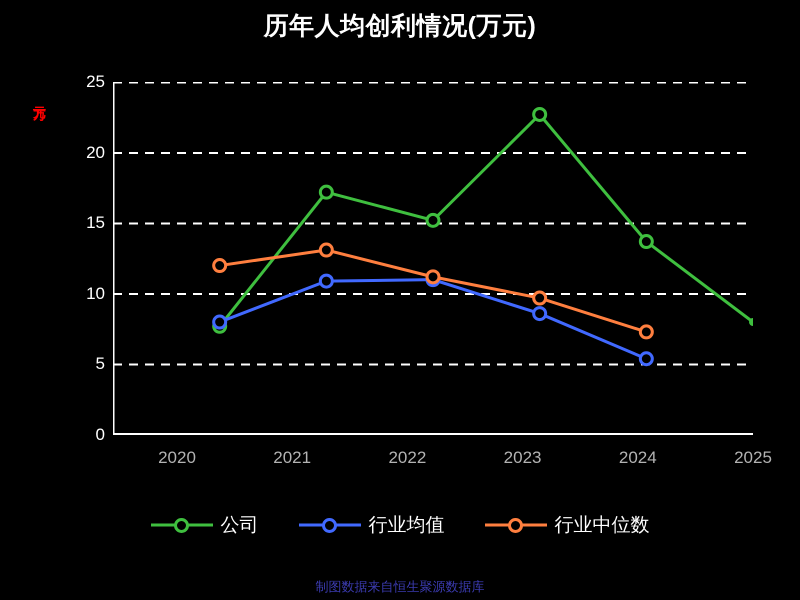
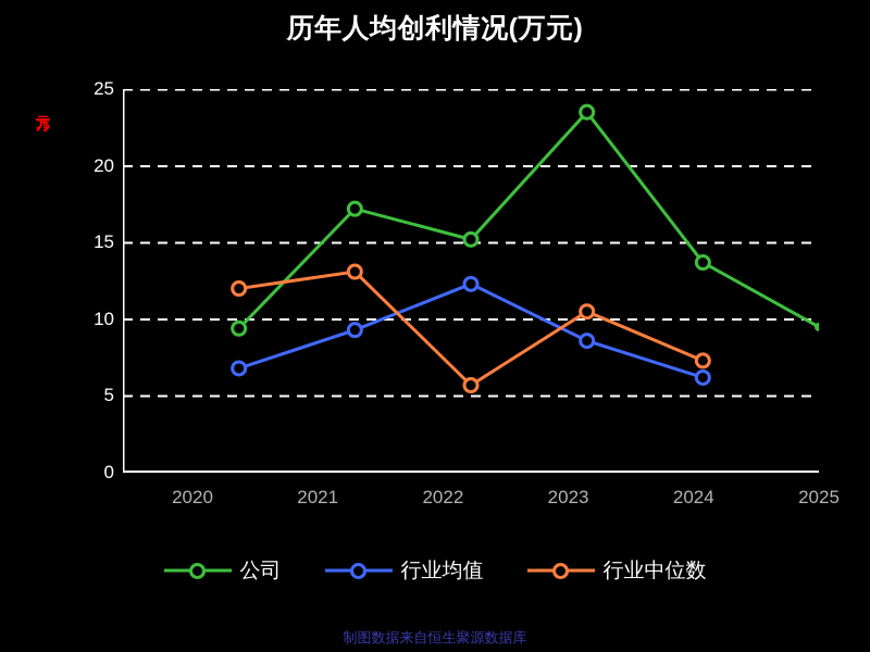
公司/2020: 7.7 -> 9.4
行业均值/2020: 8.0 -> 6.8
行业均值/2021: 10.9 -> 9.3
行业均值/2022: 11.0 -> 12.3
行业中位数/2022: 11.2 -> 5.7
公司/2023: 22.7 -> 23.5
行业中位数/2023: 9.7 -> 10.5
行业均值/2024: 5.4 -> 6.2
公司/2025: 8.0 -> 9.5
